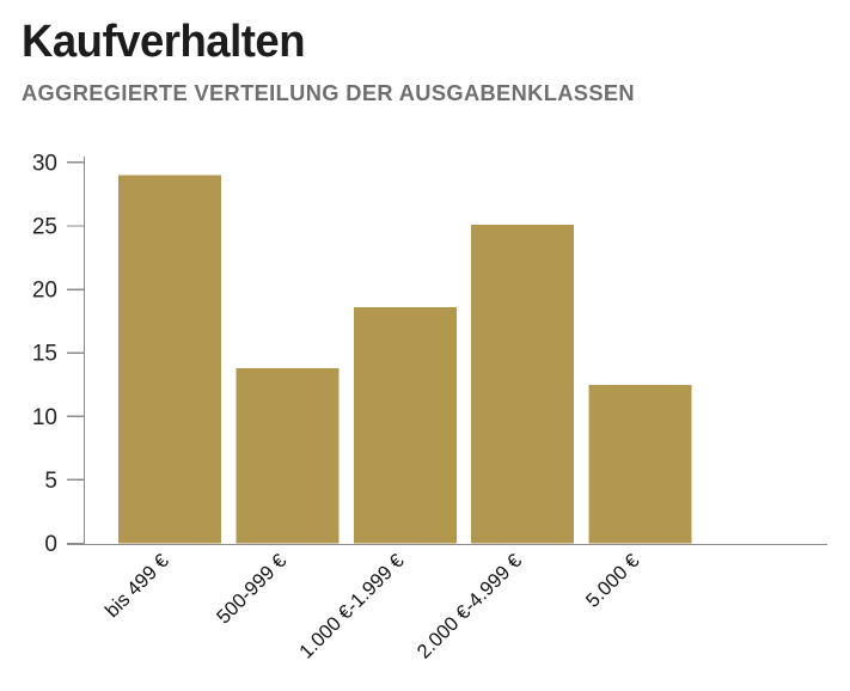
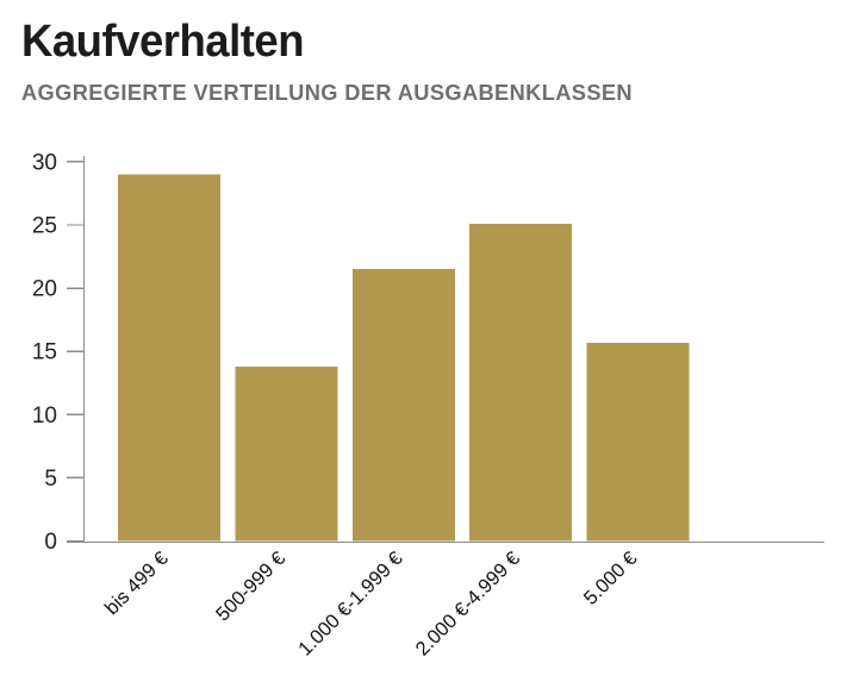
1.000 €-1.999 €: 18.6 -> 21.5
5.000 €: 12.5 -> 15.7
